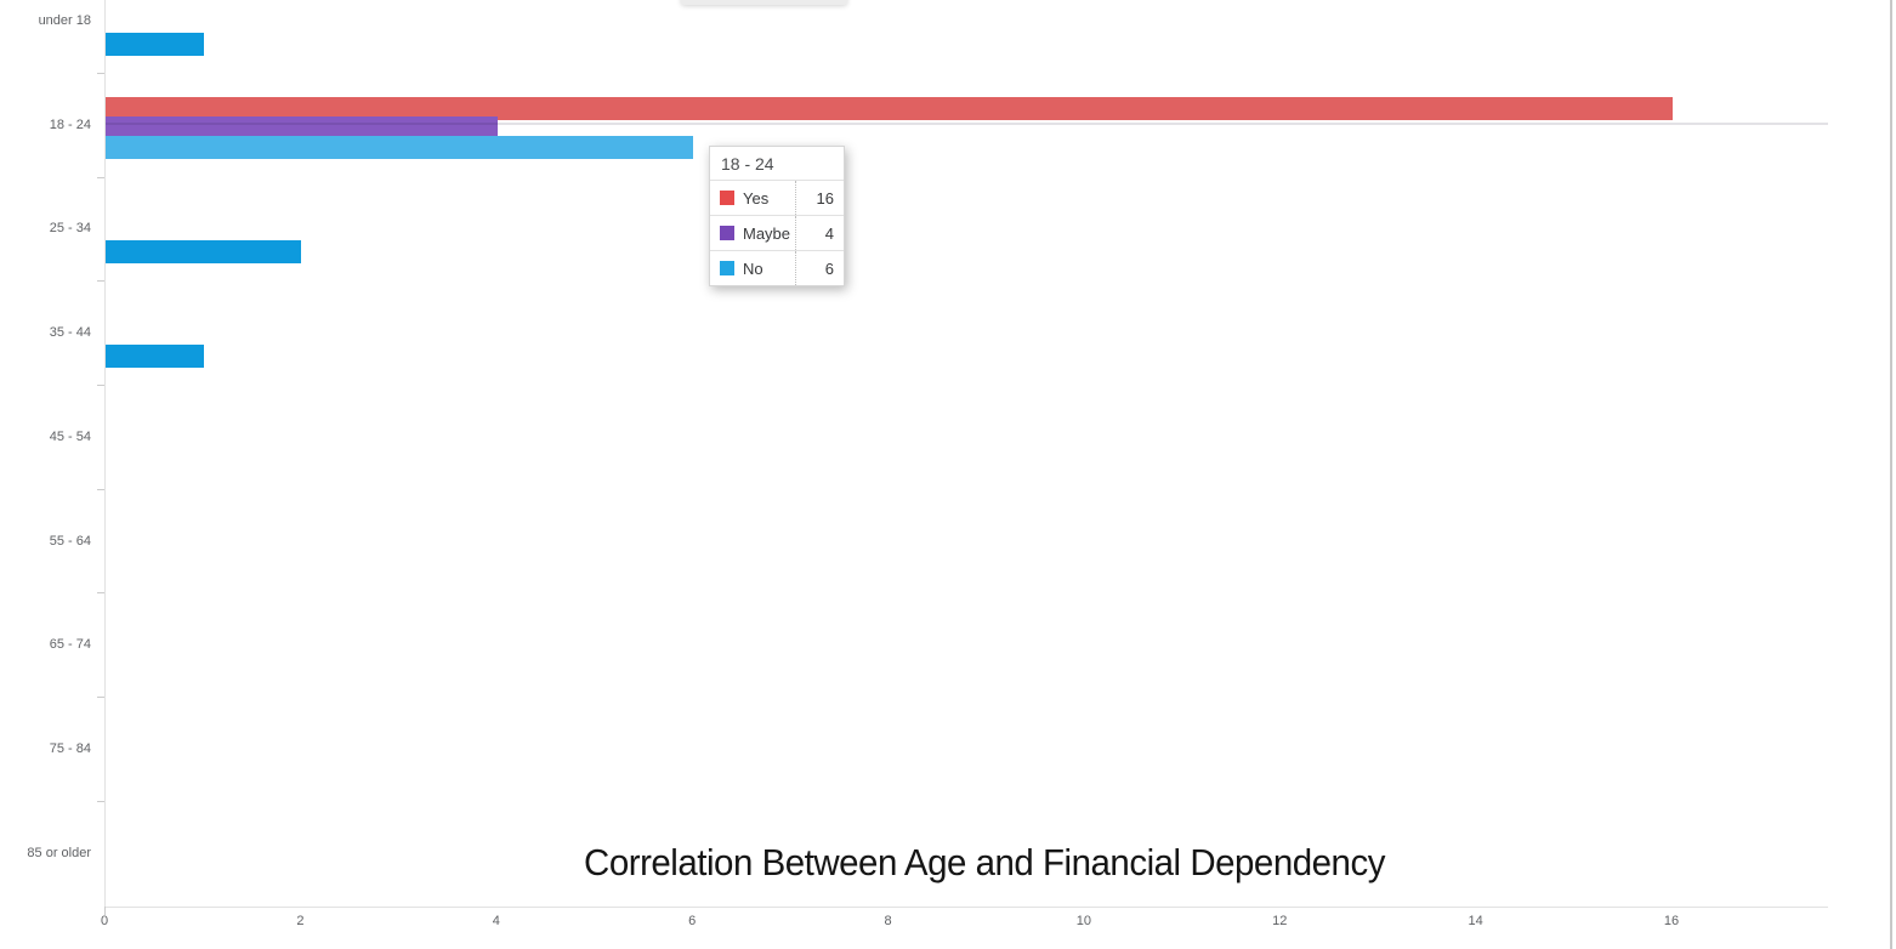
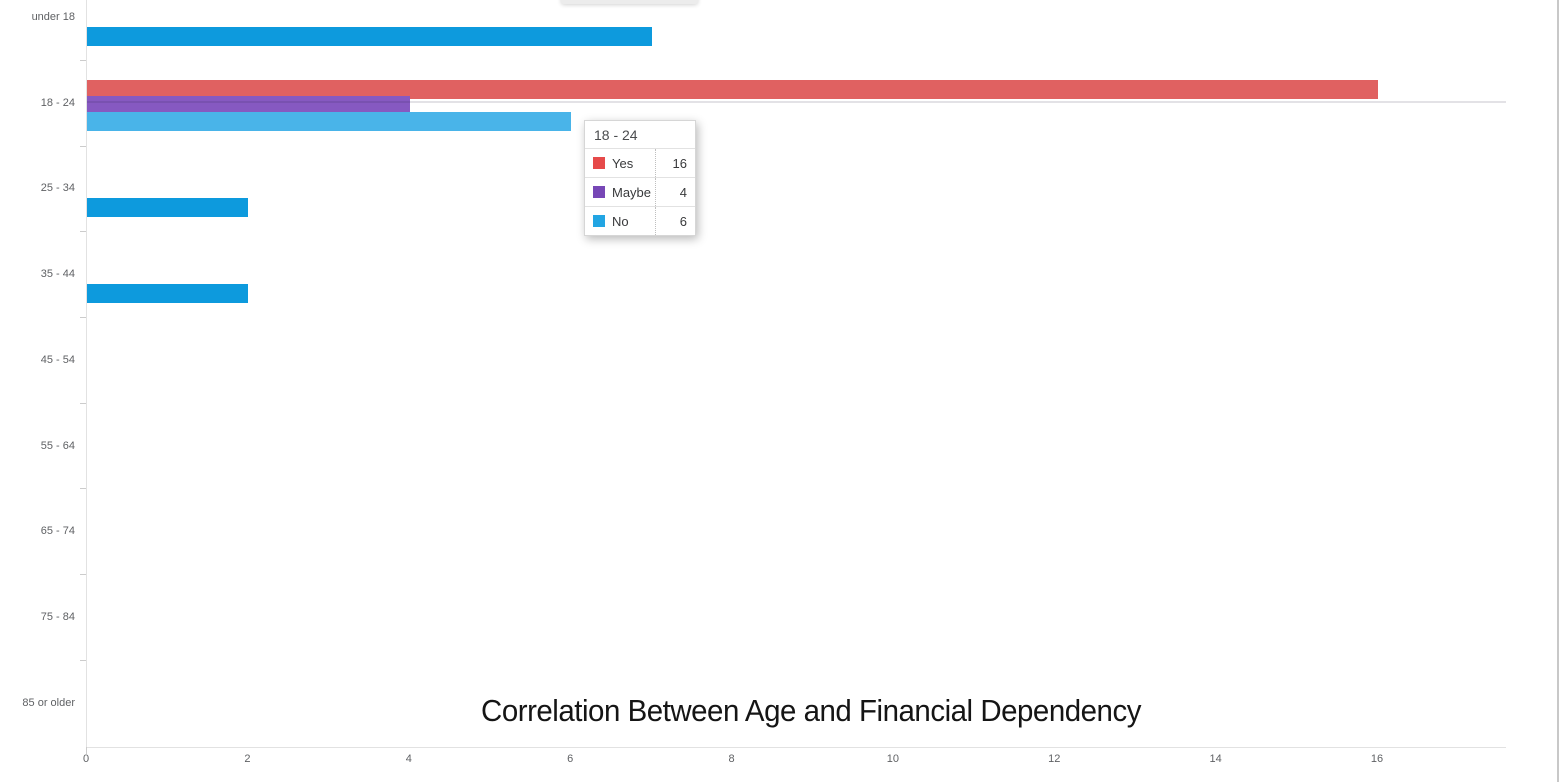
No/under 18: 1 -> 7
No/35 - 44: 1 -> 2
